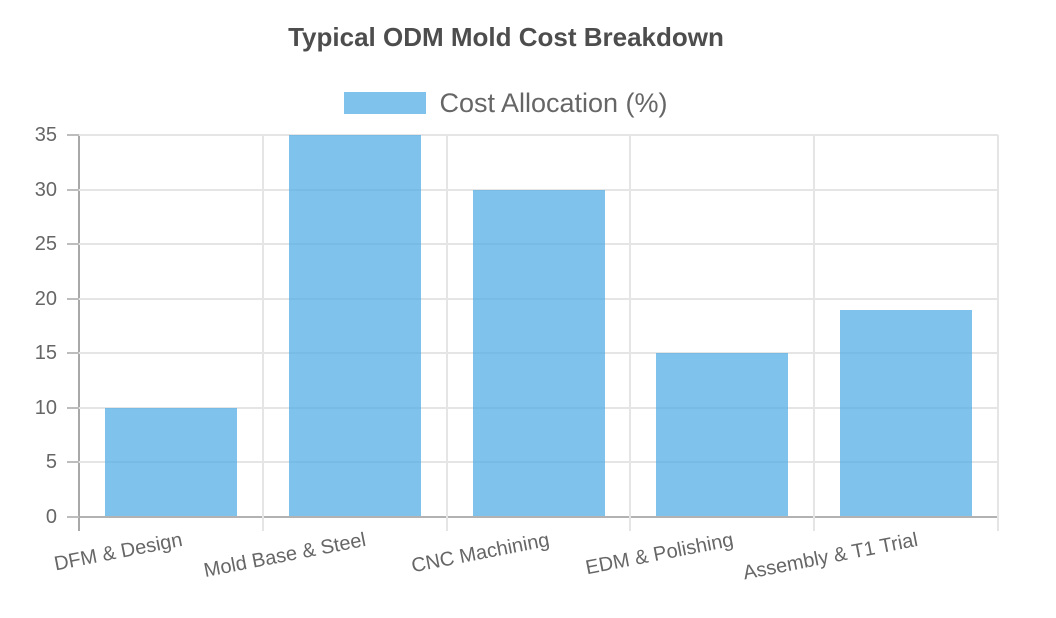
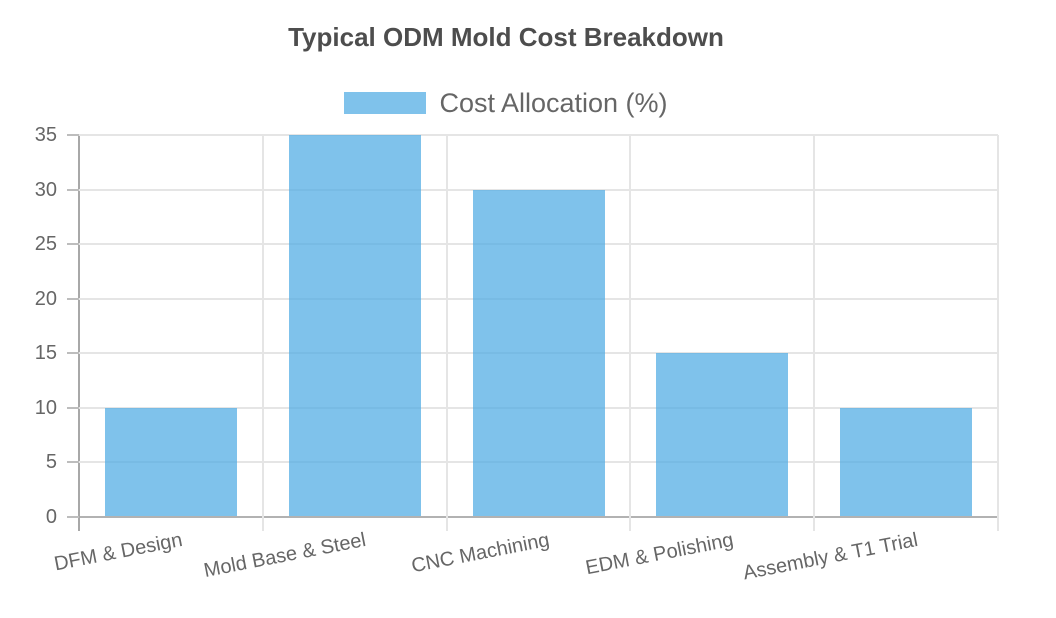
Assembly & T1 Trial: 19 -> 10
